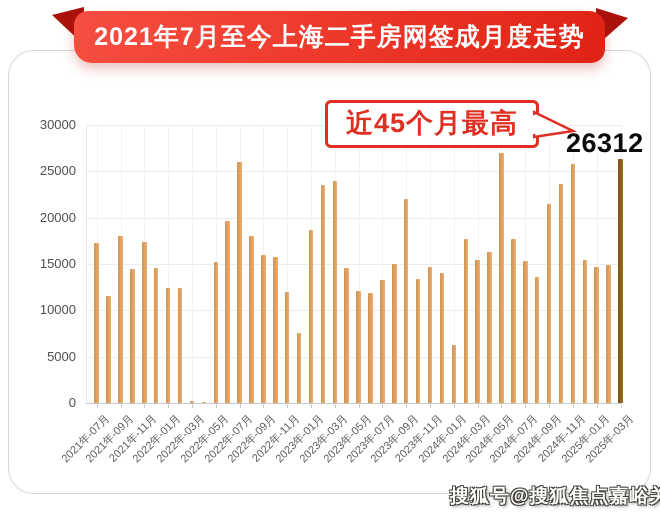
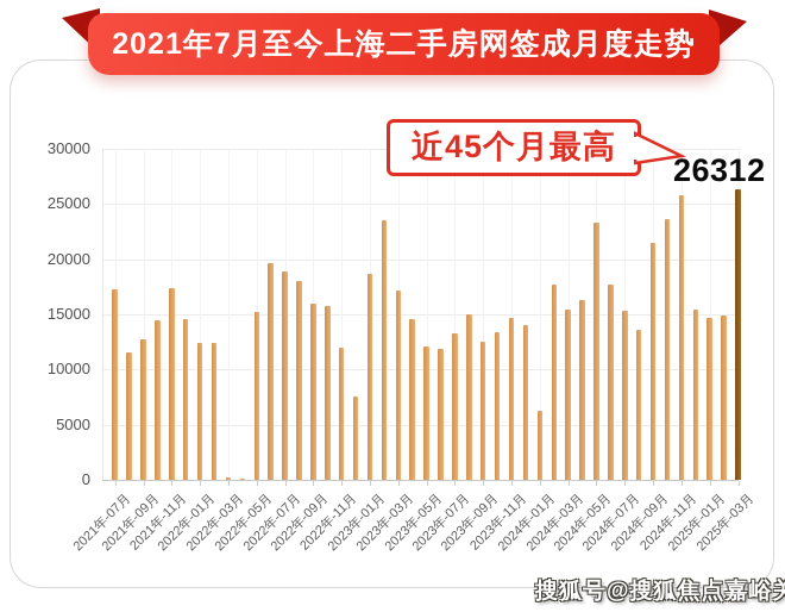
2021年-09月: 18000 -> 13000
2022年-07月: 26000 -> 19000
2023年-03月: 24000 -> 17000
2023年-09月: 22000 -> 12000
2024年-05月: 27000 -> 23000
